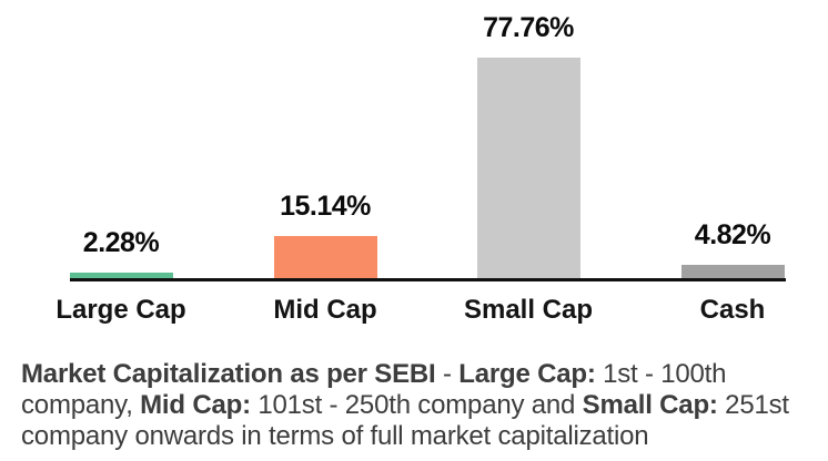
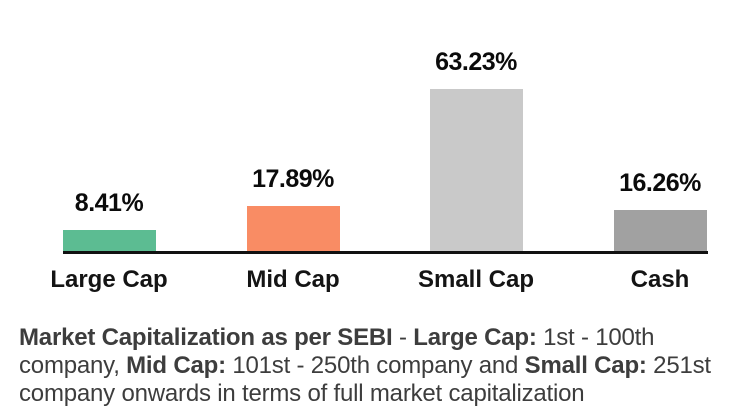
Large Cap: 2.28% -> 8.41%
Mid Cap: 15.14% -> 17.89%
Small Cap: 77.76% -> 63.23%
Cash: 4.82% -> 16.26%
